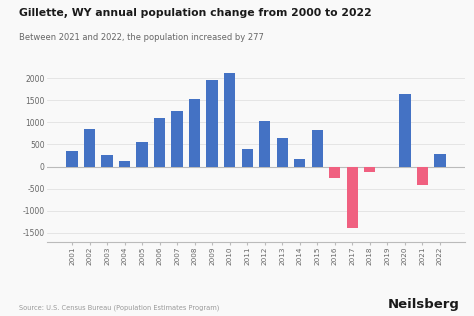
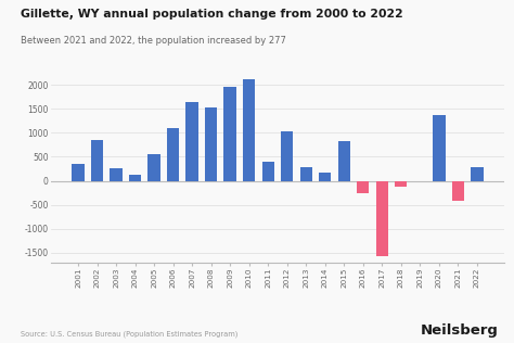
2007: 1250 -> 1650
2013: 650 -> 280
2017: -1400 -> -1580
2020: 1650 -> 1360
